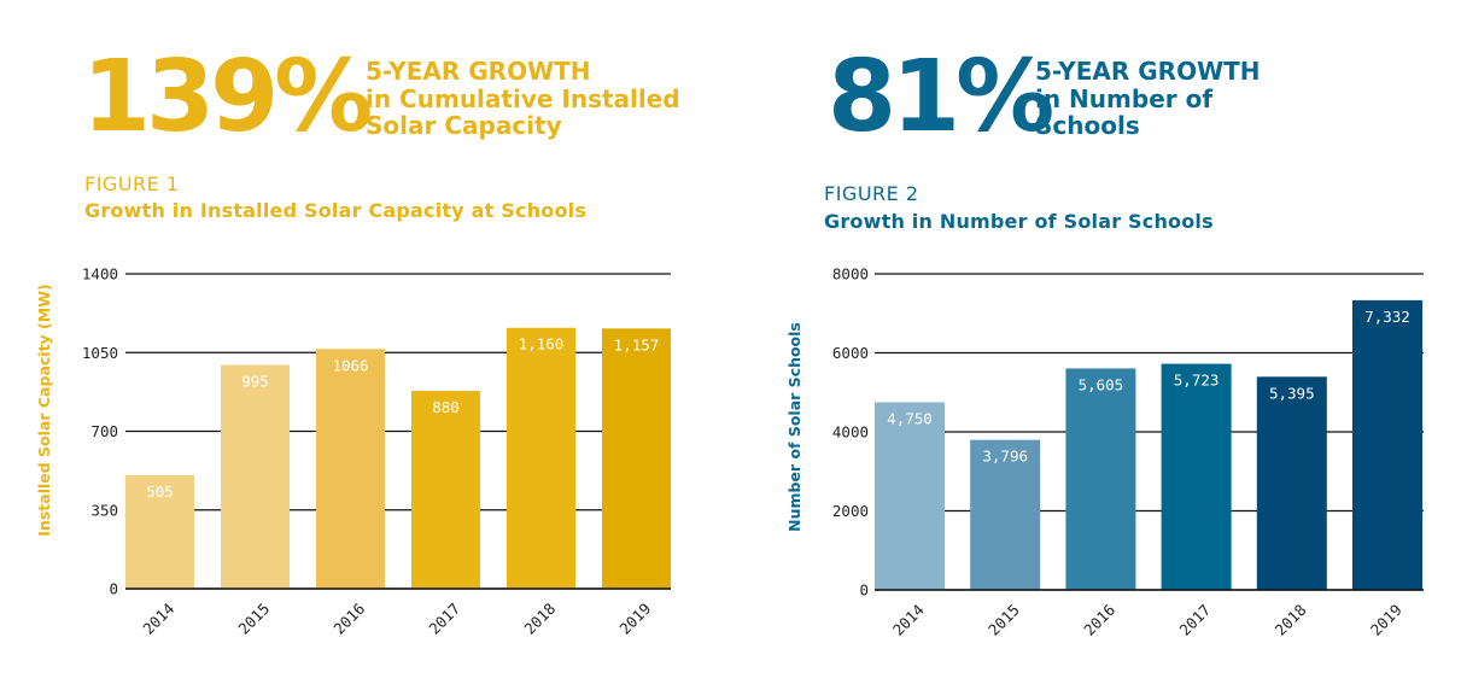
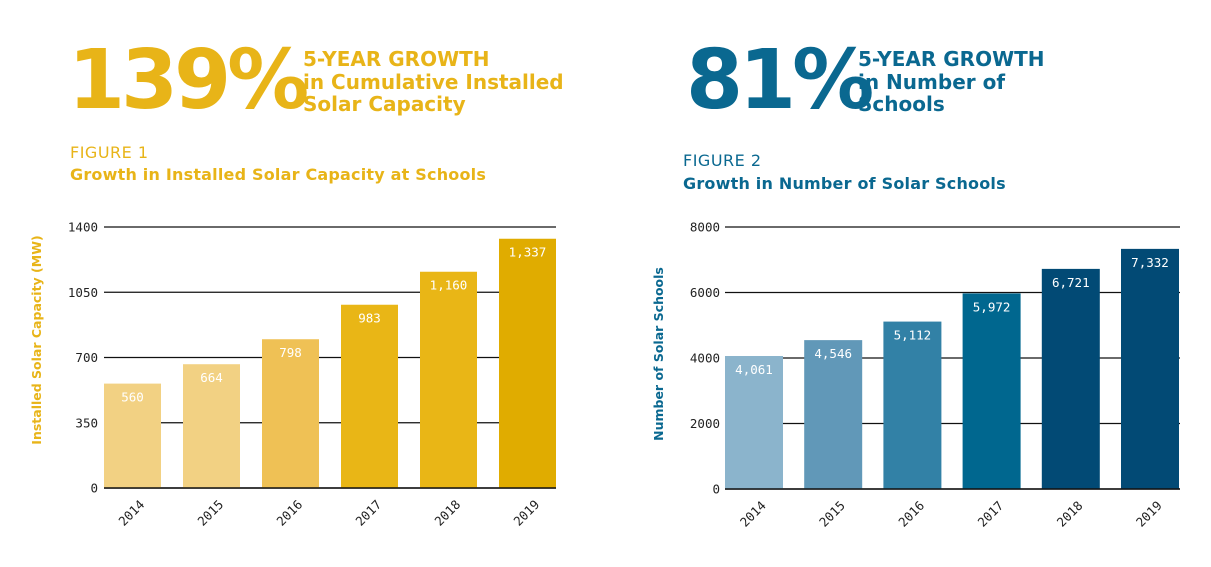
Growth in Installed Solar Capacity at Schools/2014: 505 -> 560
Growth in Installed Solar Capacity at Schools/2015: 995 -> 664
Growth in Installed Solar Capacity at Schools/2016: 1066 -> 798
Growth in Installed Solar Capacity at Schools/2017: 880 -> 983
Growth in Installed Solar Capacity at Schools/2019: 1,157 -> 1,337
Growth in Number of Solar Schools/2014: 4,750 -> 4,061
Growth in Number of Solar Schools/2015: 3,796 -> 4,546
Growth in Number of Solar Schools/2016: 5,605 -> 5,112
Growth in Number of Solar Schools/2017: 5,723 -> 5,972
Growth in Number of Solar Schools/2018: 5,395 -> 6,721
